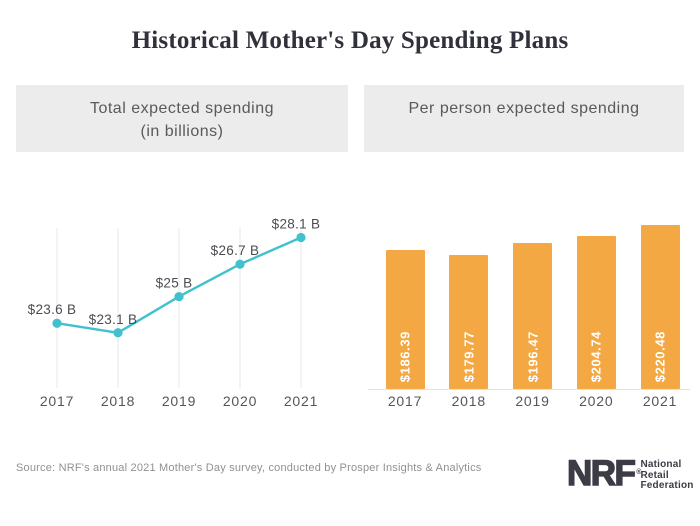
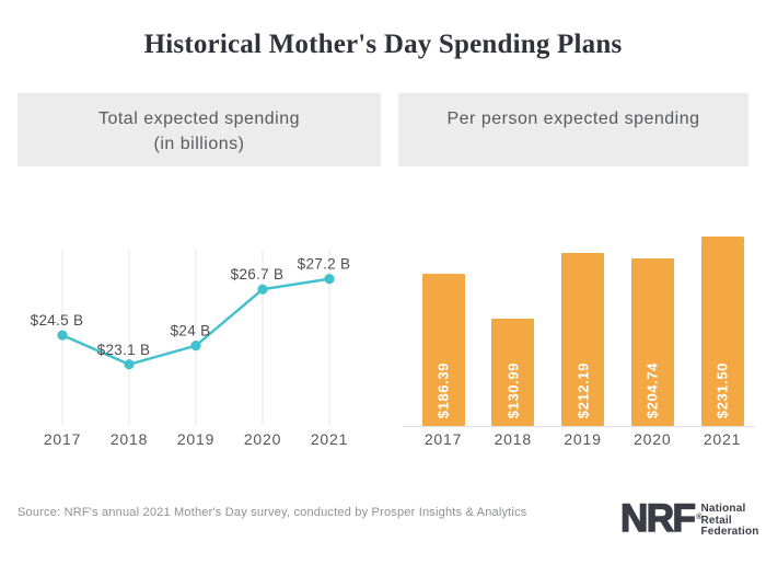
Total expected spending (in billions)/2017: $23.6 -> $24.5
Total expected spending (in billions)/2019: $25 -> $24
Total expected spending (in billions)/2021: $28.1 -> $27.2
Per person expected spending/2018: $179.77 -> $130.99
Per person expected spending/2019: $196.47 -> $212.19
Per person expected spending/2021: $220.48 -> $231.50
